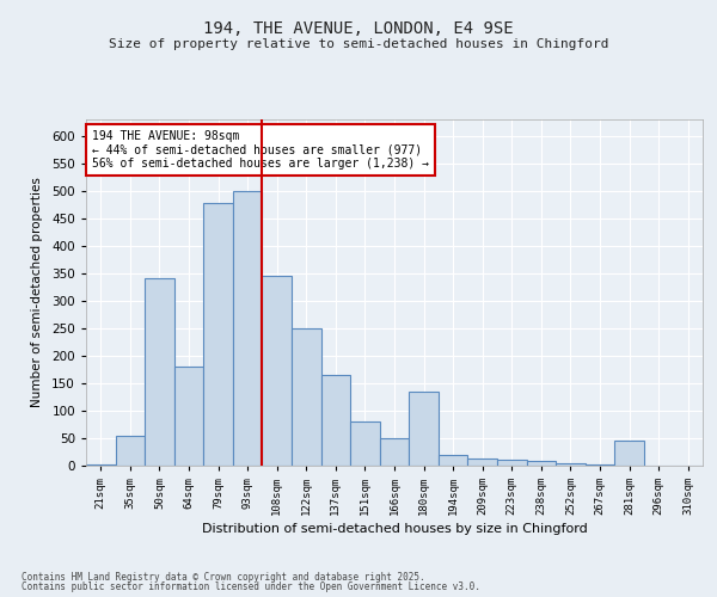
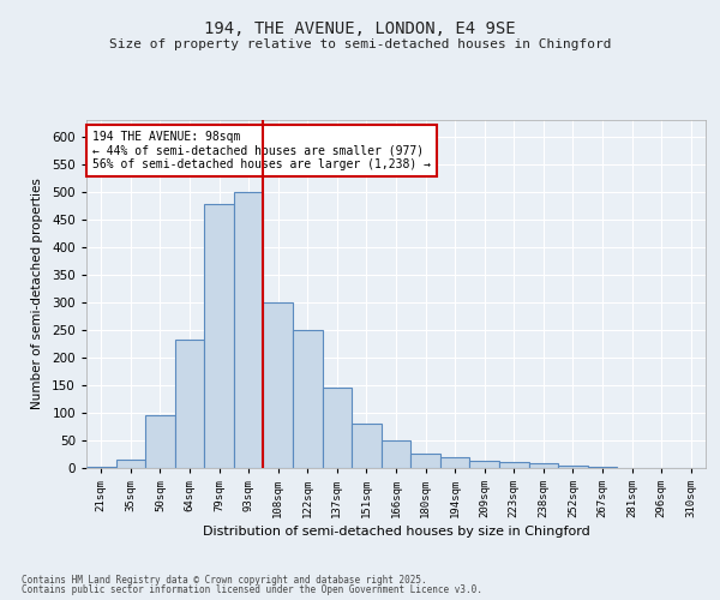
35sqm: 55 -> 15
50sqm: 340 -> 95
64sqm: 180 -> 233
108sqm: 345 -> 300
137sqm: 165 -> 145
180sqm: 135 -> 25
281sqm: 45 -> 1
